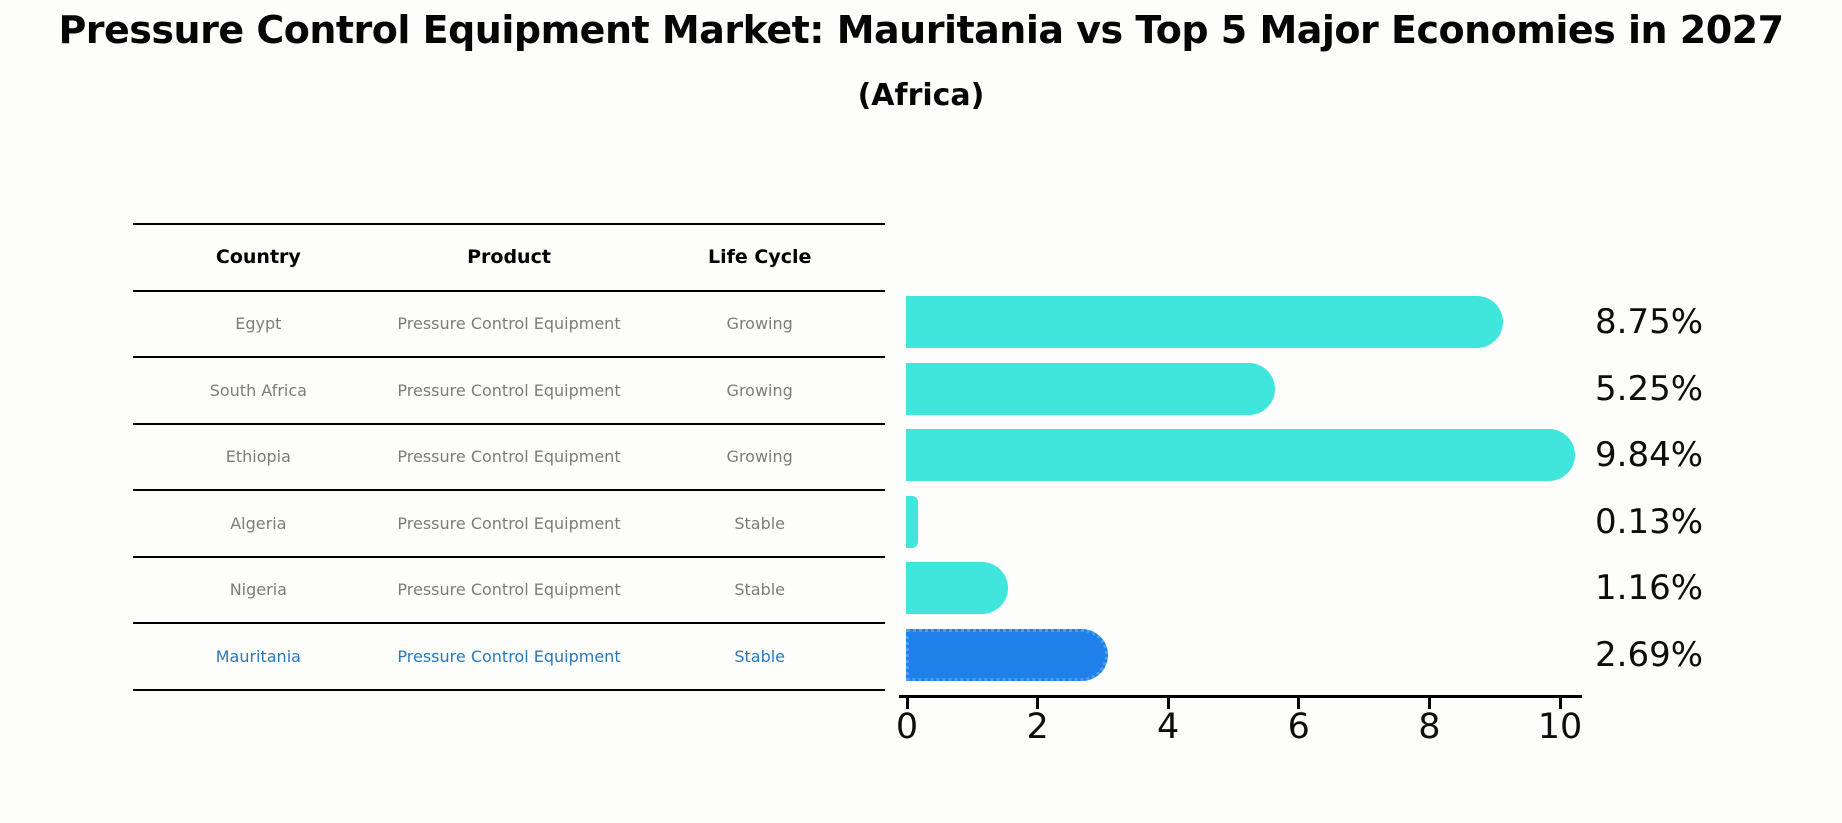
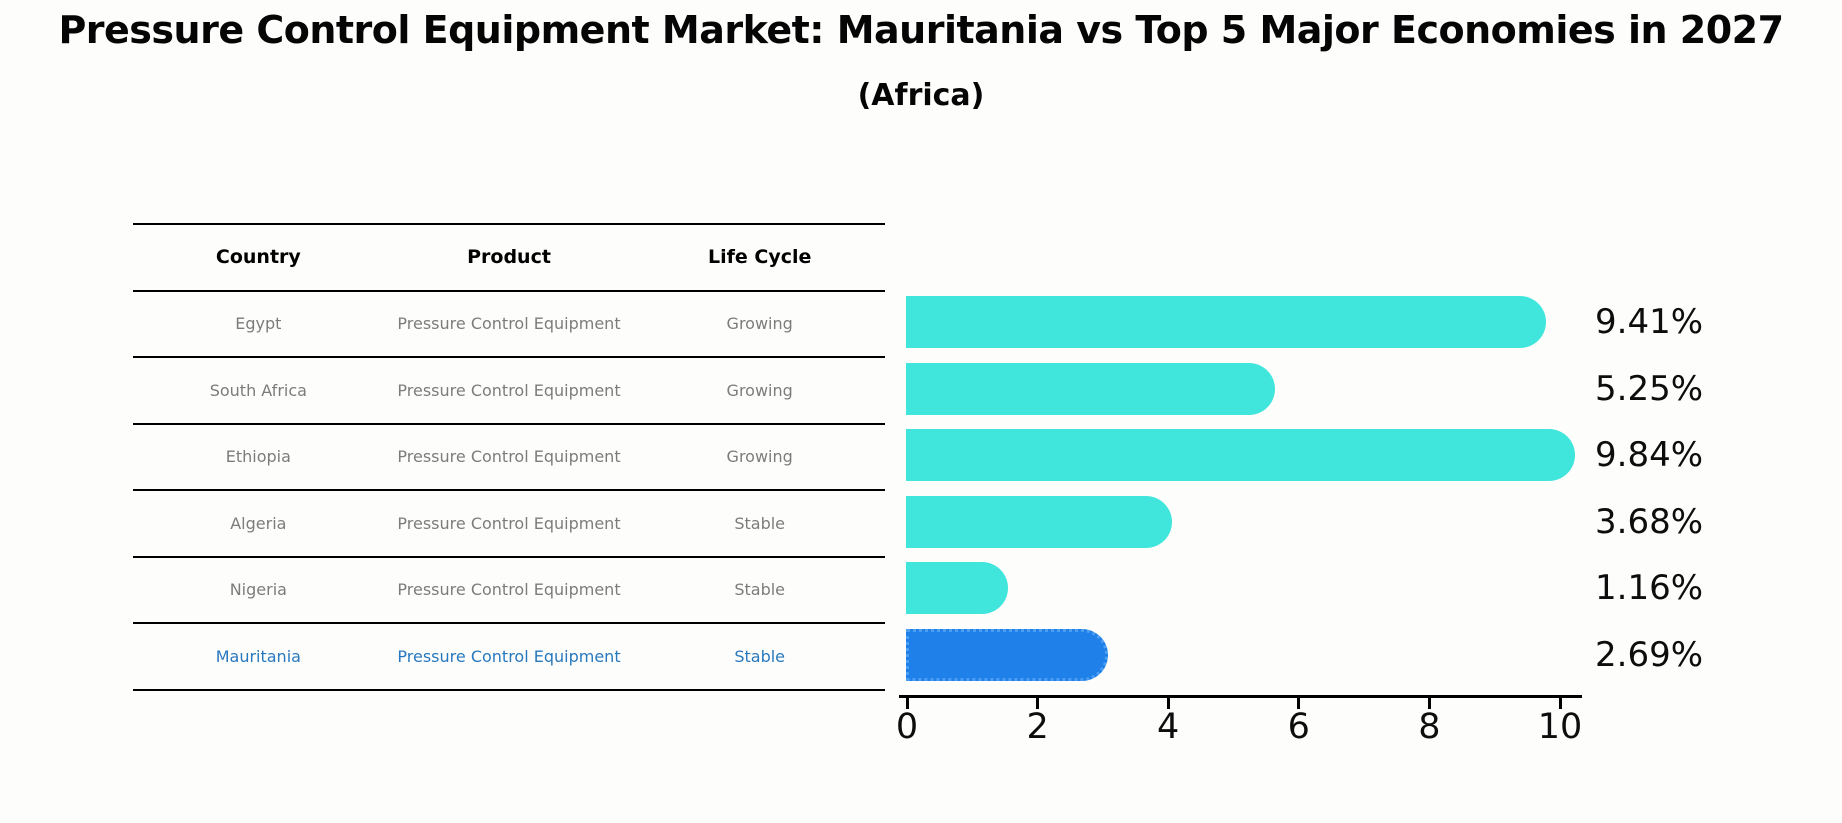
Egypt: 8.75% -> 9.41%
Algeria: 0.13% -> 3.68%
